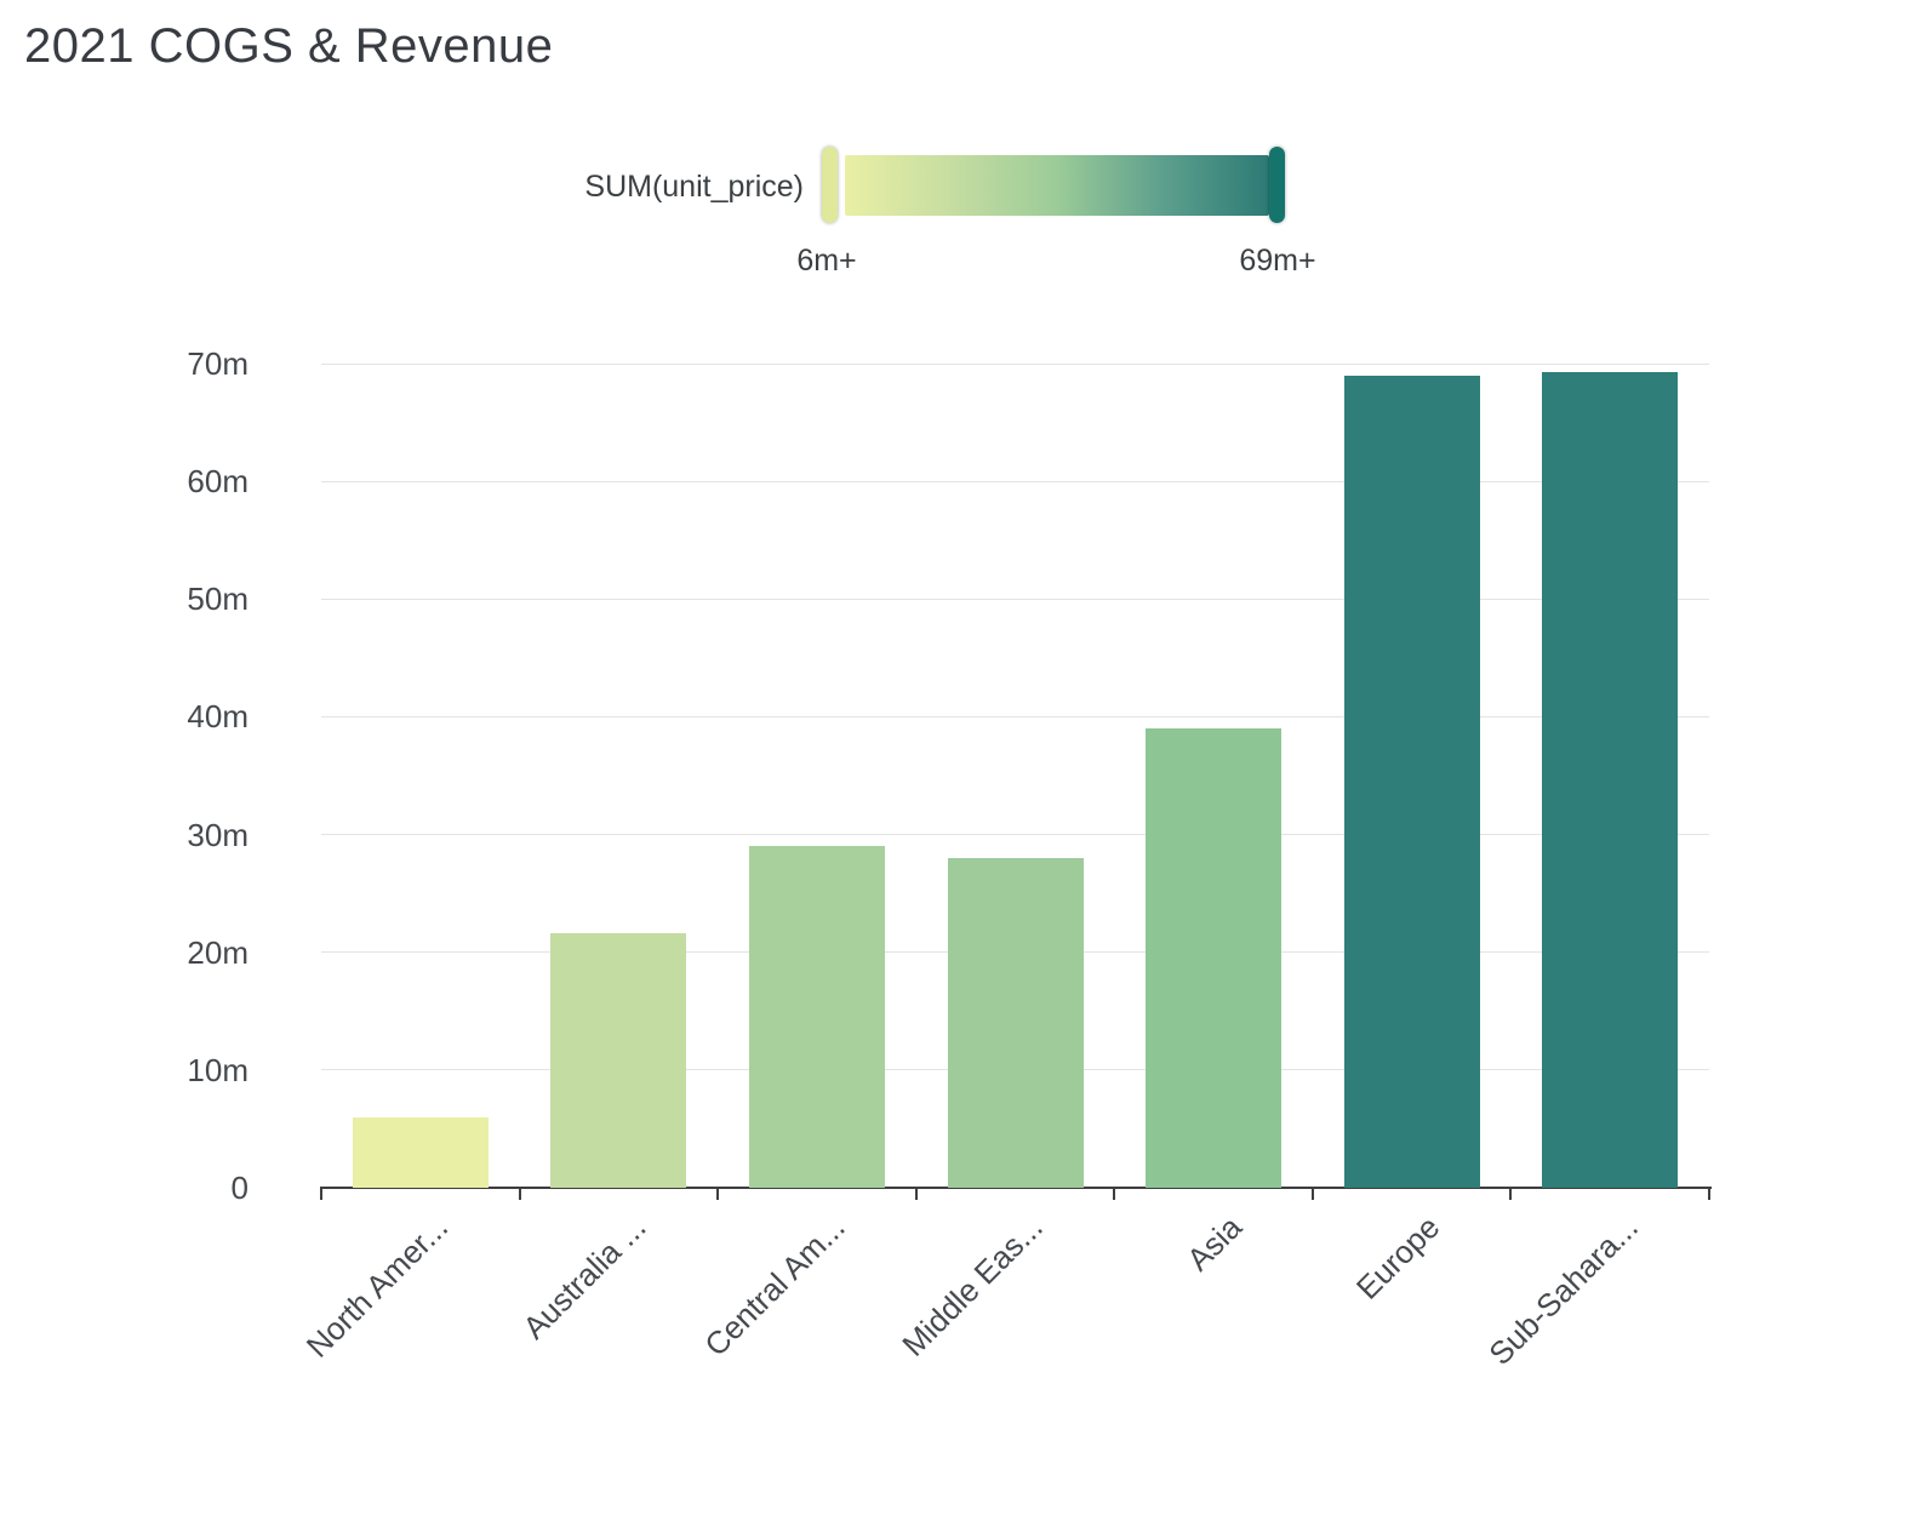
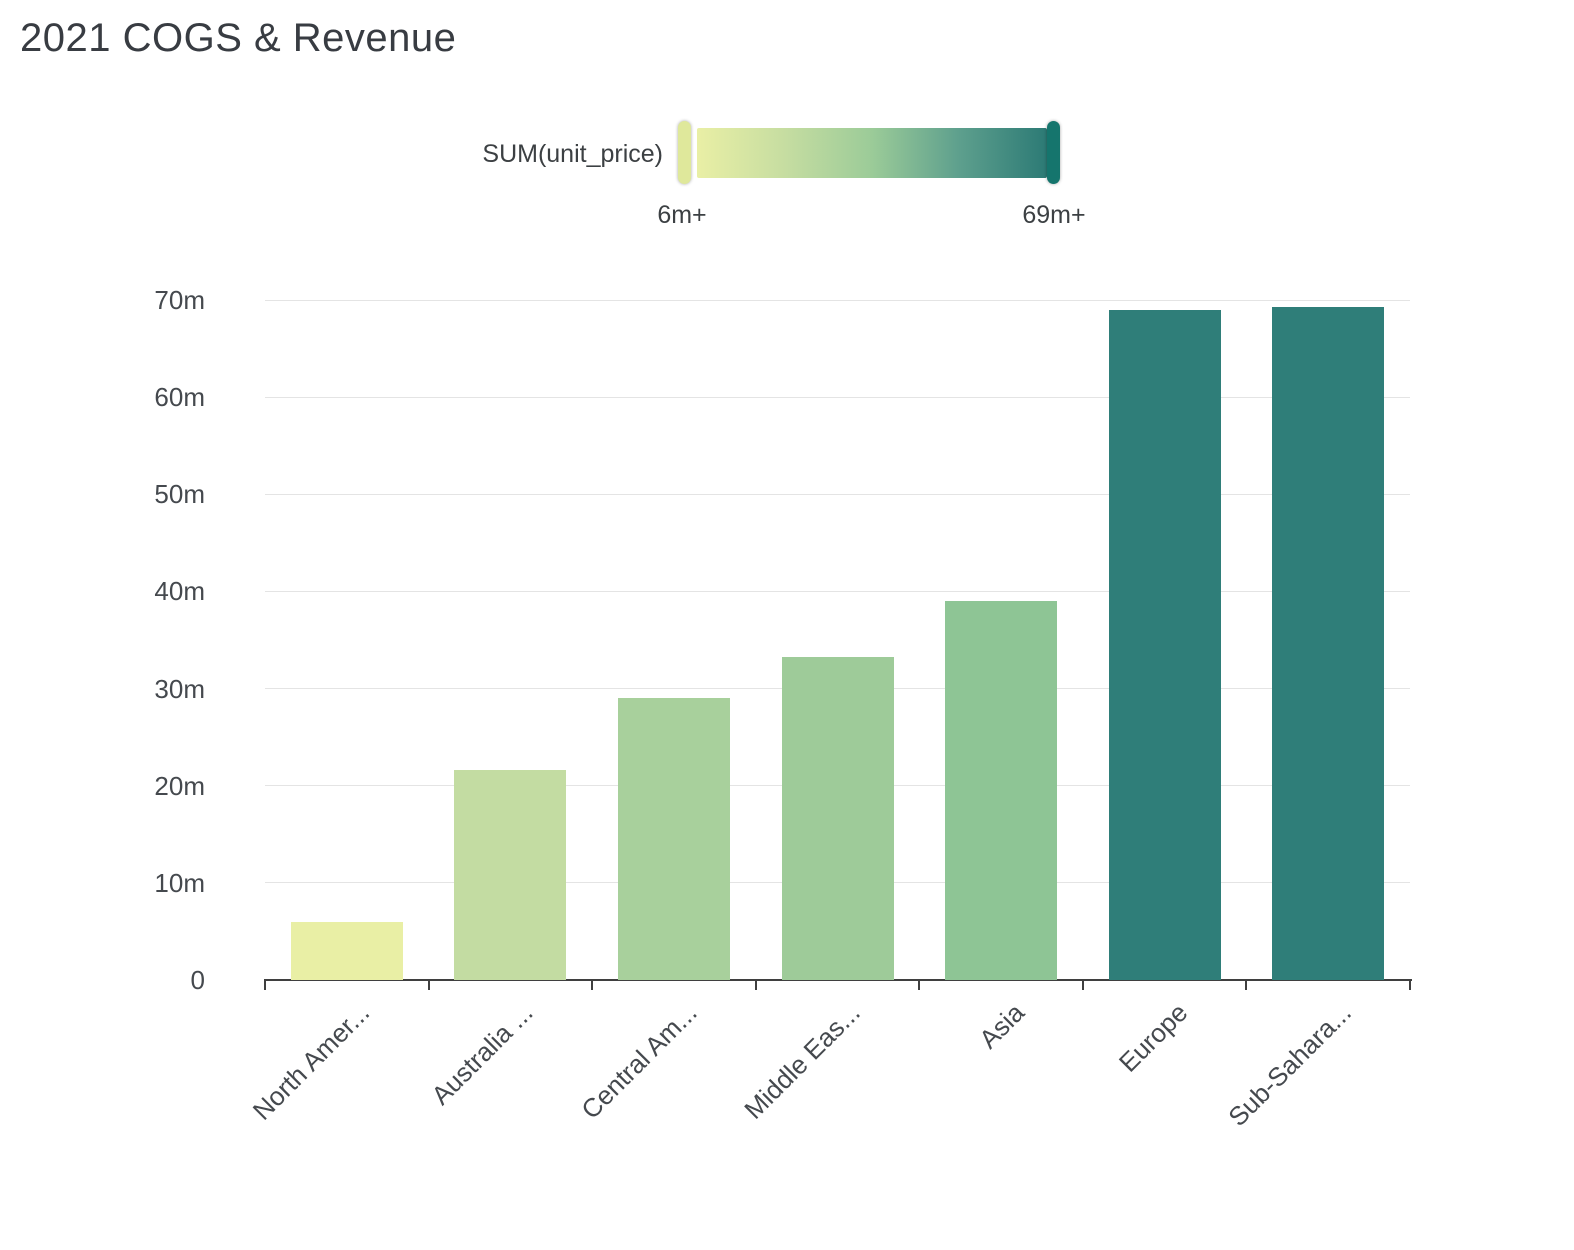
Middle Eas...: 28m -> 33m
